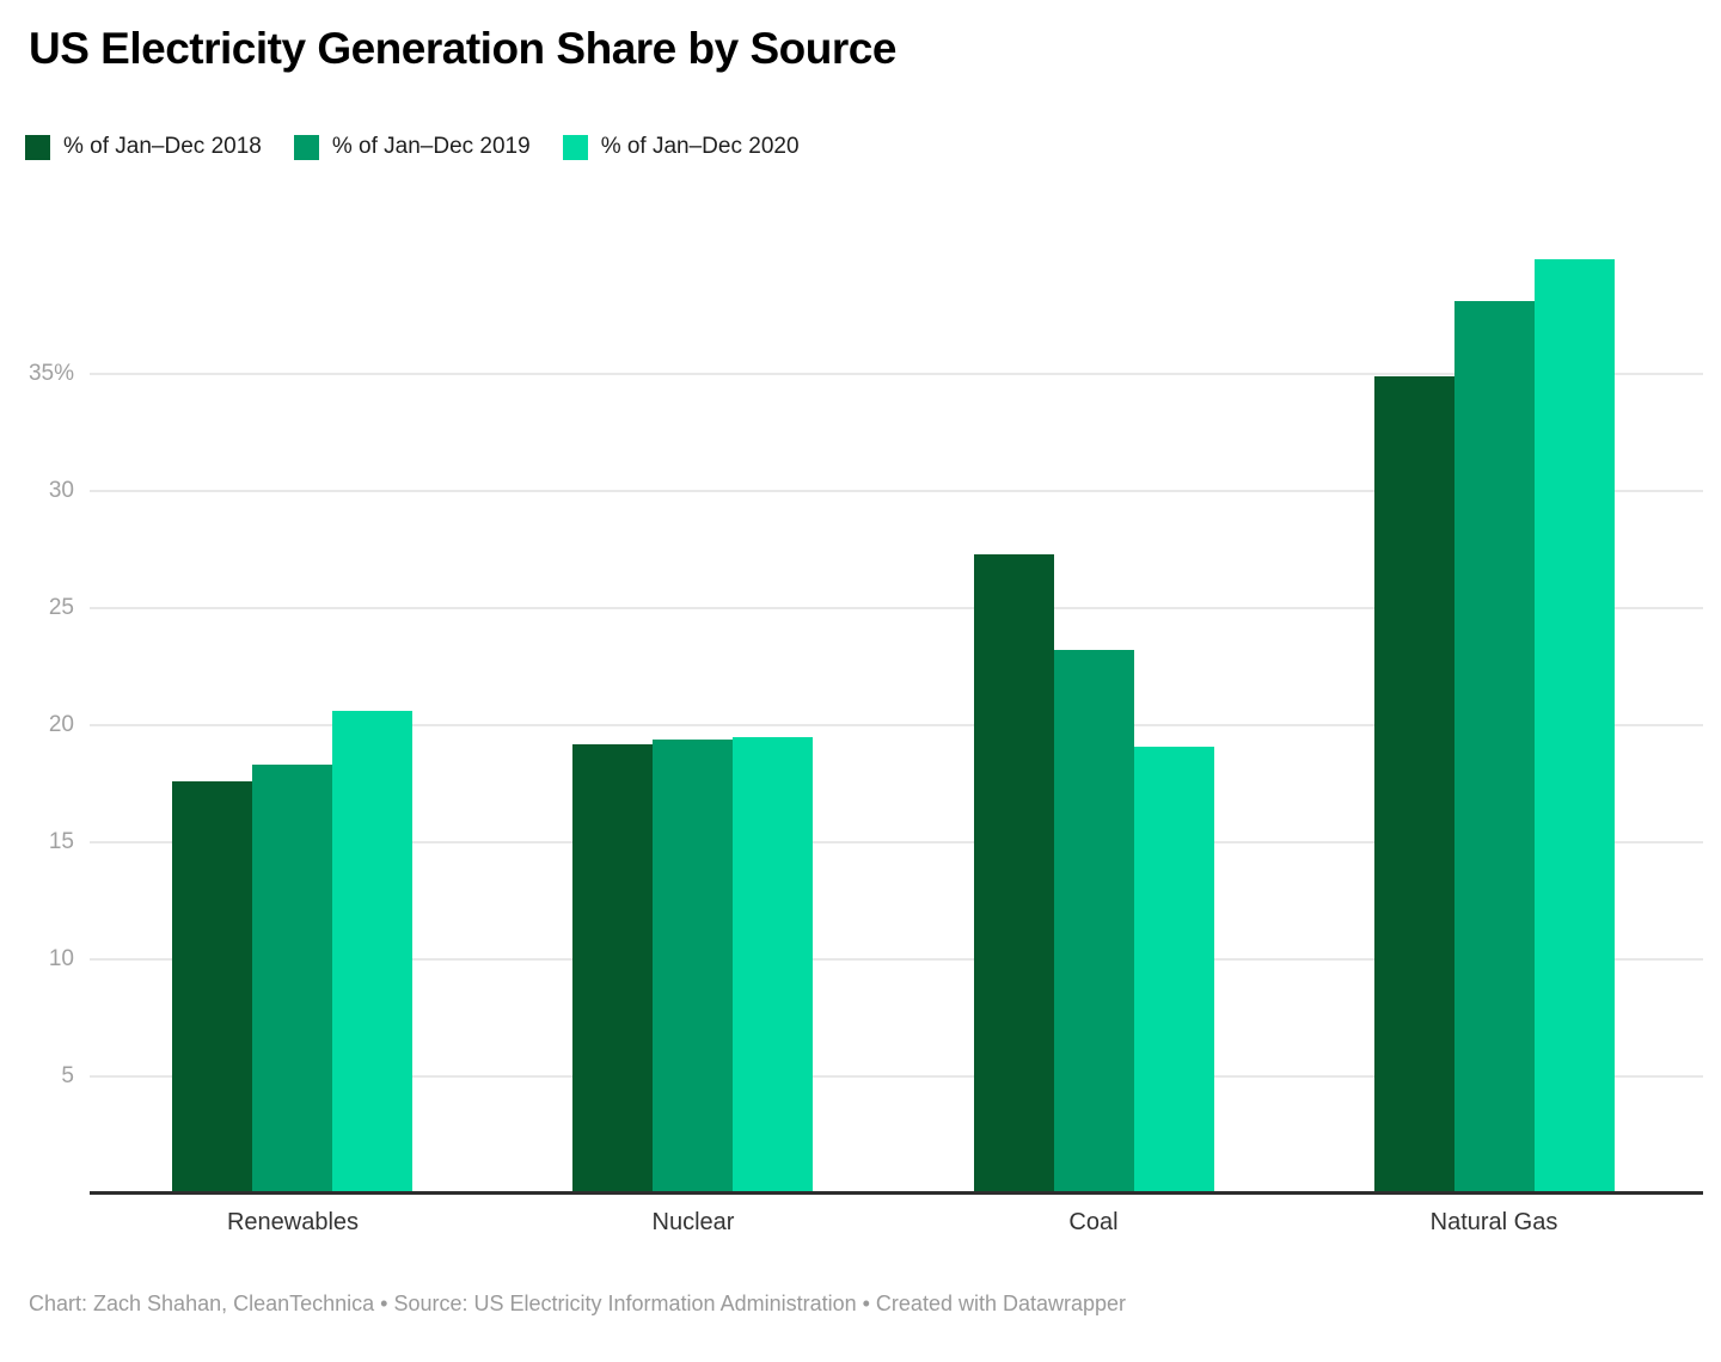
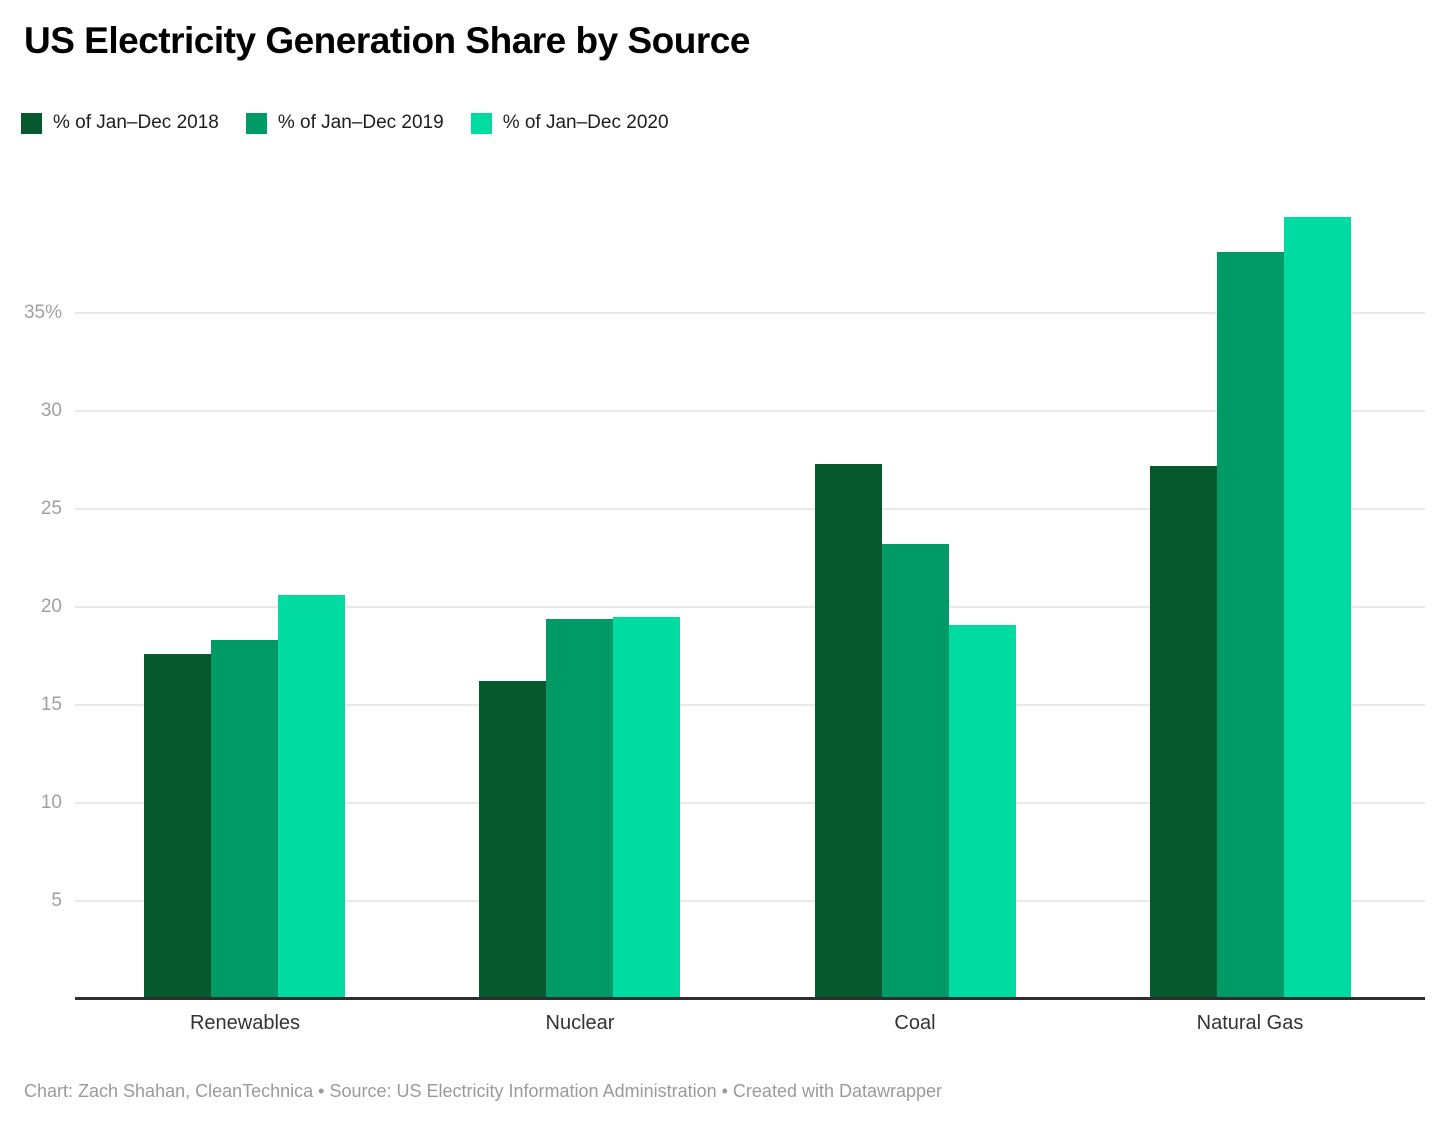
% of Jan–Dec 2018/Nuclear: 19.2% -> 16.2%
% of Jan–Dec 2018/Natural Gas: 34.9% -> 27.2%
